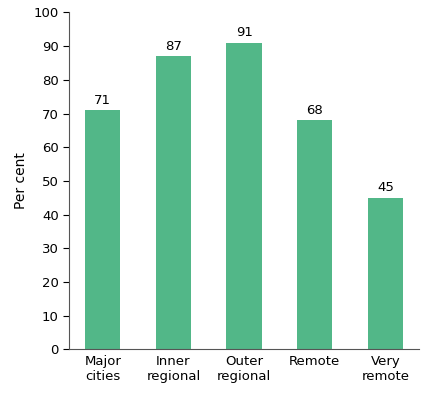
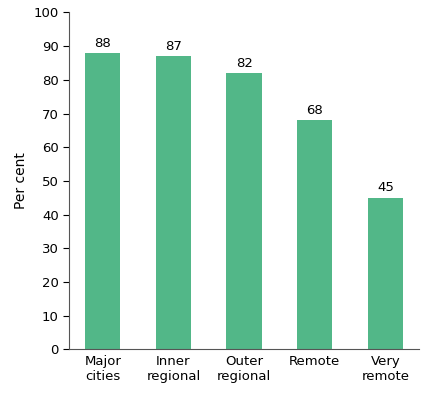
Major cities: 71 -> 88
Outer regional: 91 -> 82
